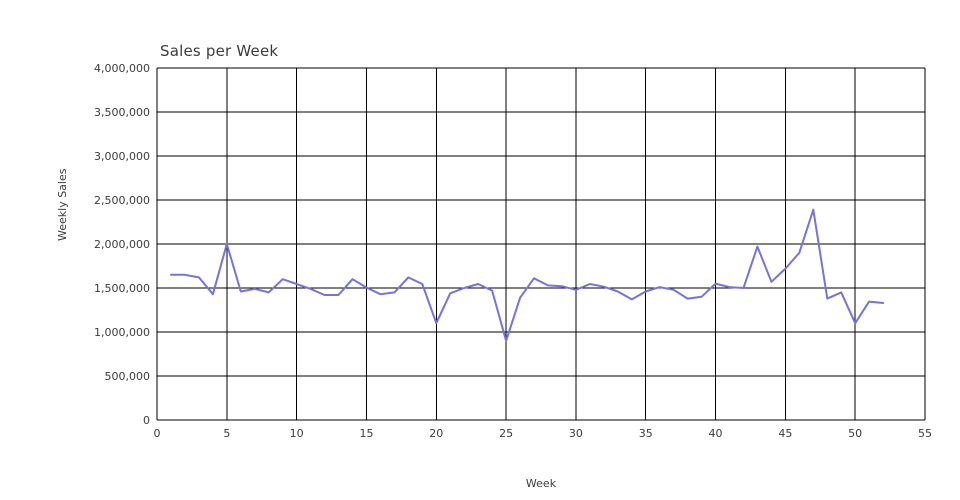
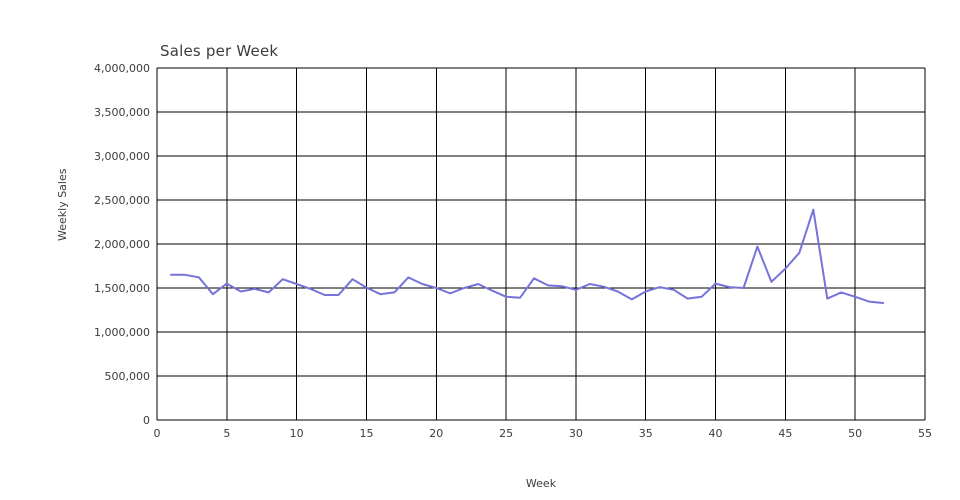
5: 2000000 -> 1600000
20: 1100000 -> 1500000
25: 900000 -> 1400000
50: 1100000 -> 1400000
